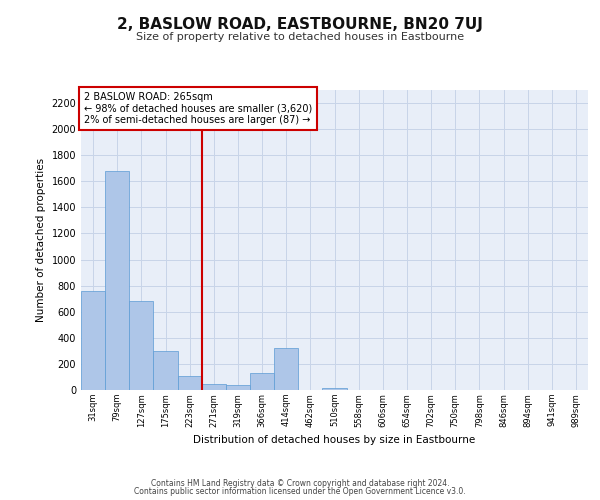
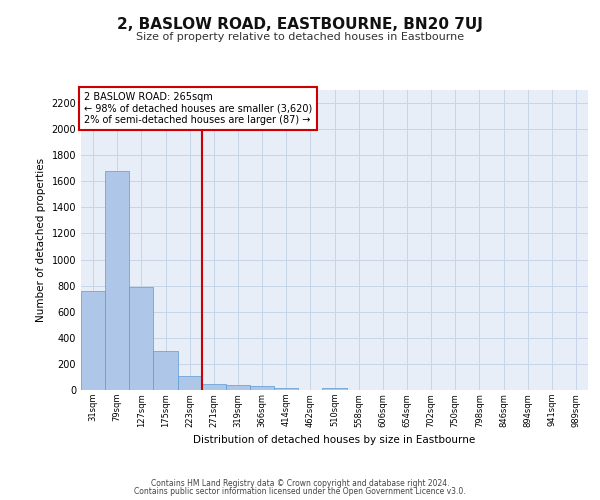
127sqm: 680 -> 790
366sqm: 130 -> 30
414sqm: 320 -> 20
